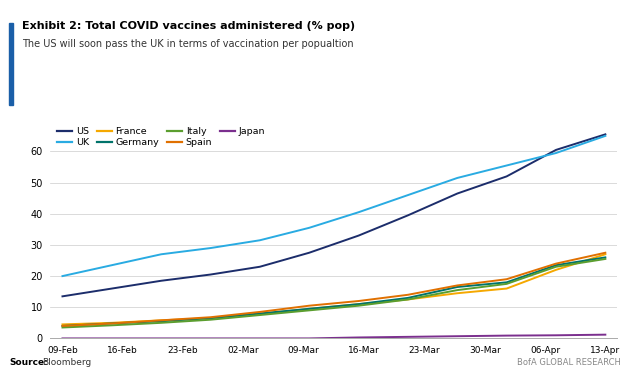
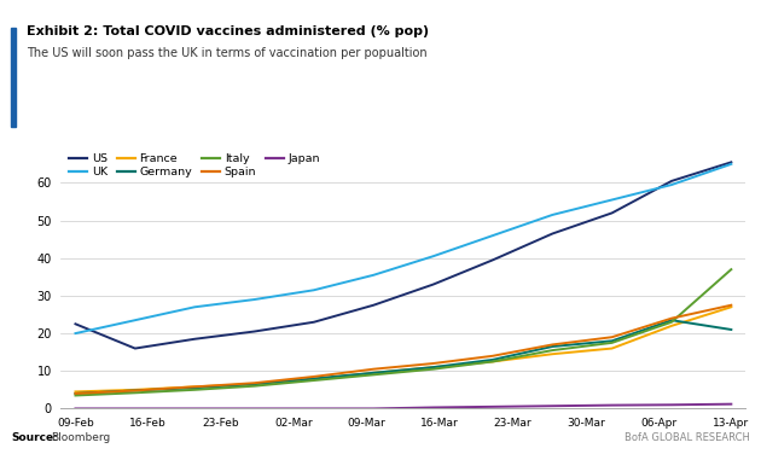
US/09-Feb: 13.5 -> 22.5
Germany/13-Apr: 26.0 -> 21.0
Italy/13-Apr: 25.5 -> 37.0
